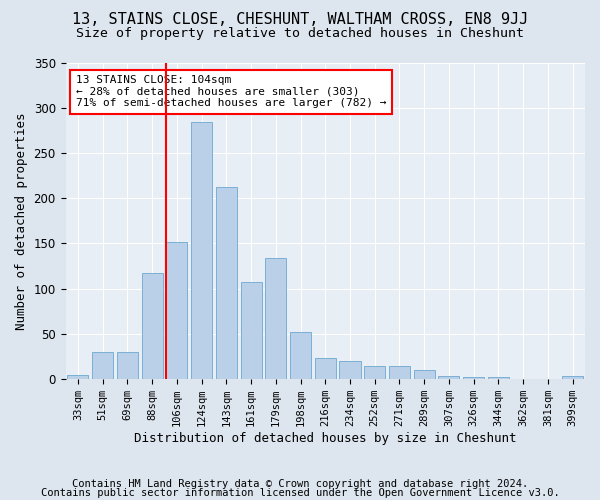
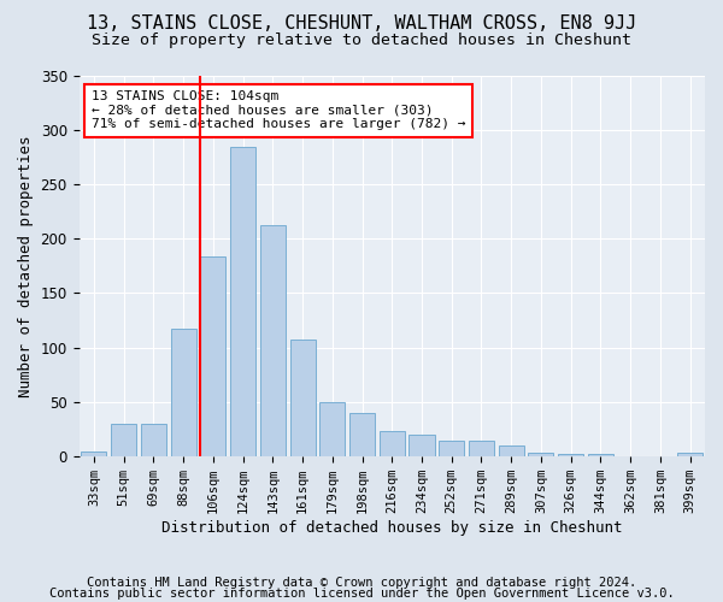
106sqm: 152 -> 184
179sqm: 134 -> 50
198sqm: 52 -> 40
